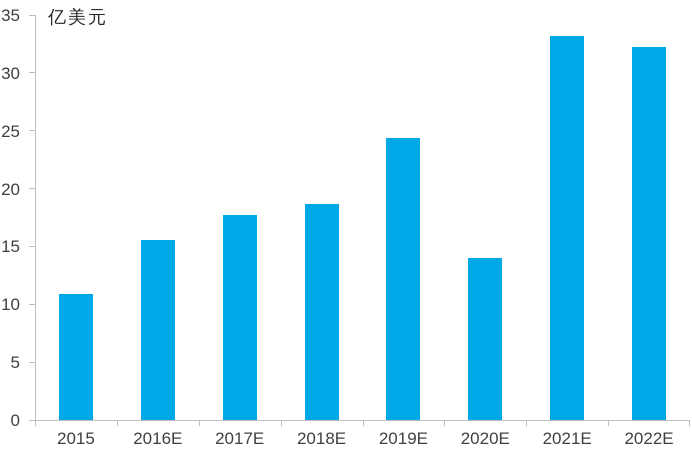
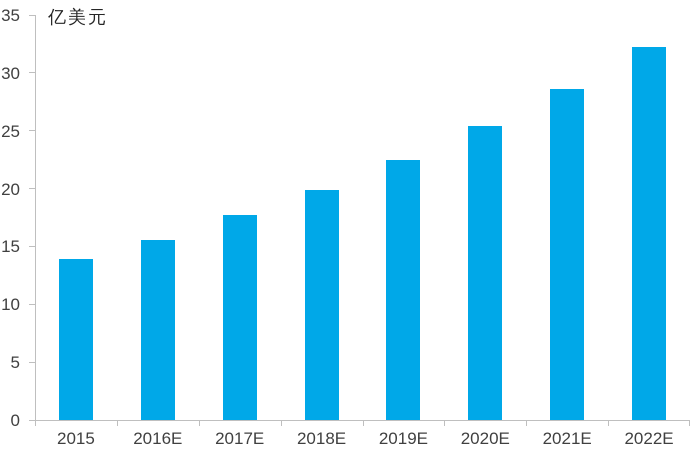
2015: 10.9 -> 13.9
2018E: 18.7 -> 19.9
2019E: 24.4 -> 22.5
2020E: 14.0 -> 25.4
2021E: 33.2 -> 28.6
